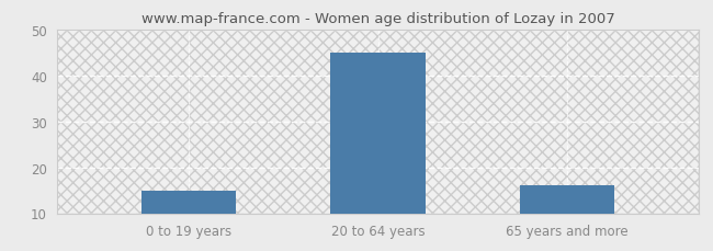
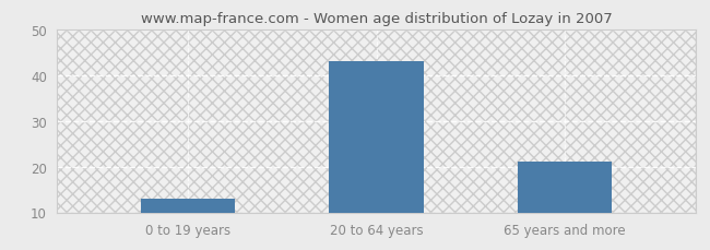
0 to 19 years: 15 -> 13
20 to 64 years: 45 -> 43
65 years and more: 16 -> 21
